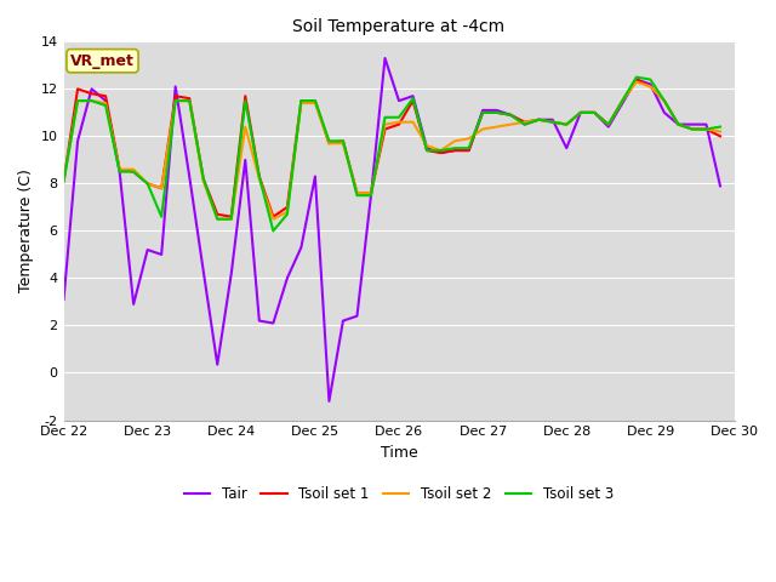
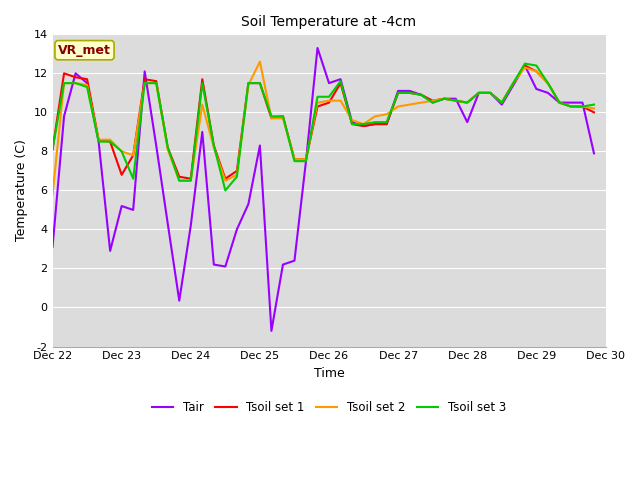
Tsoil set 2/Dec 22: 8.1 -> 5.8
Tsoil set 1/Dec 23: 8.0 -> 6.8
Tsoil set 2/Dec 25: 11.4 -> 12.6
Tair/Dec 29: 12.2 -> 11.2
